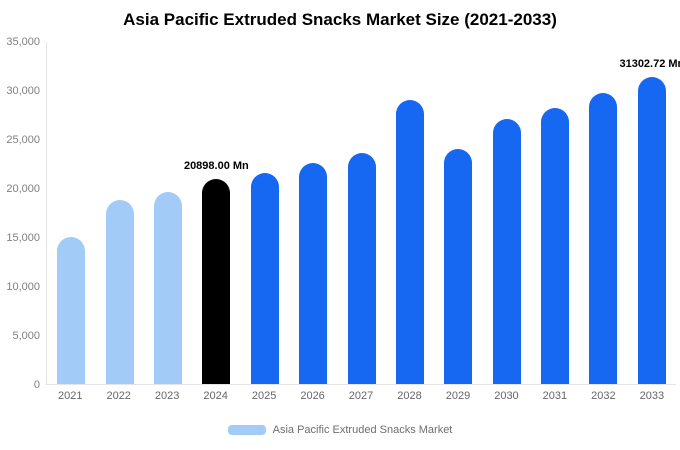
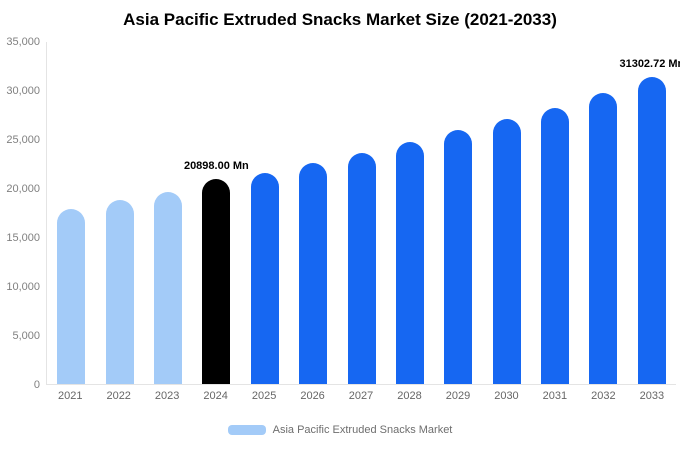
2021: 15000 -> 18000
2028: 29000 -> 25000
2029: 24000 -> 26000
